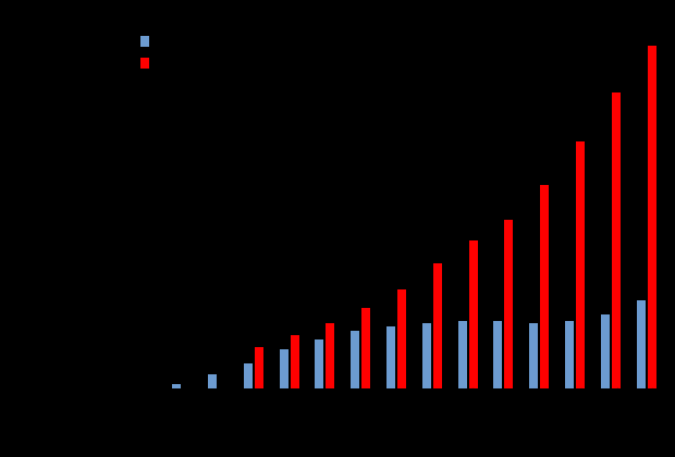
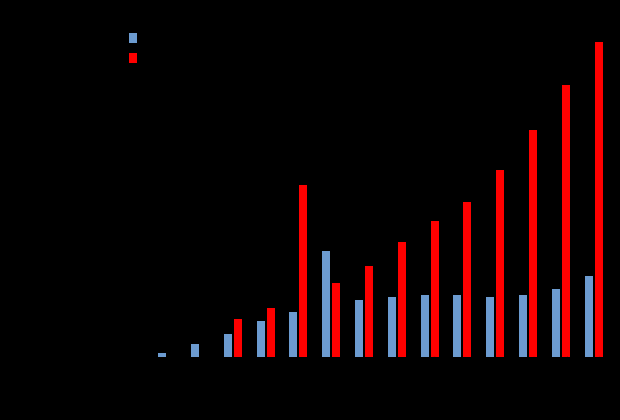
Series 2/6: 58 -> 164
Series 1/7: 52 -> 102
